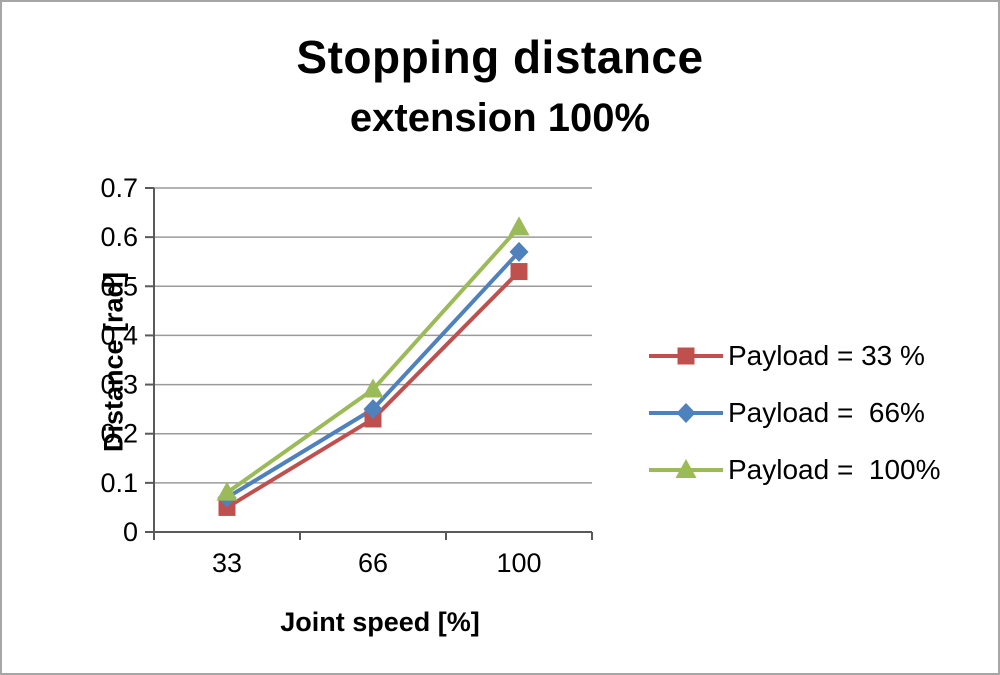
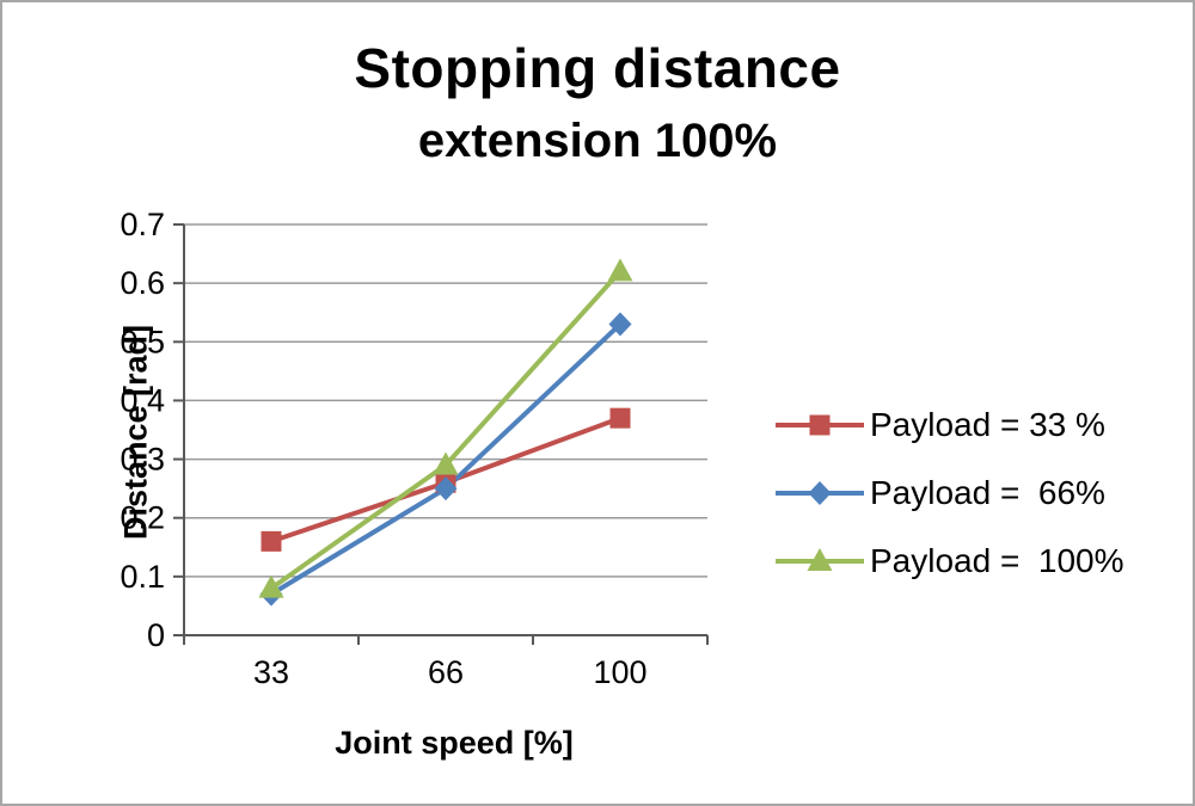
Payload = 33 %/33: 0.05 -> 0.16
Payload = 33 %/66: 0.23 -> 0.26
Payload = 33 %/100: 0.53 -> 0.37
Payload = 66%/100: 0.57 -> 0.53
